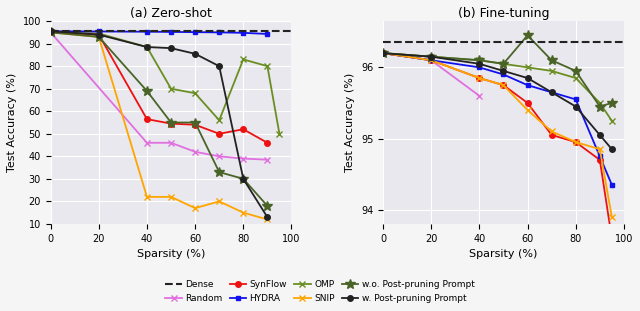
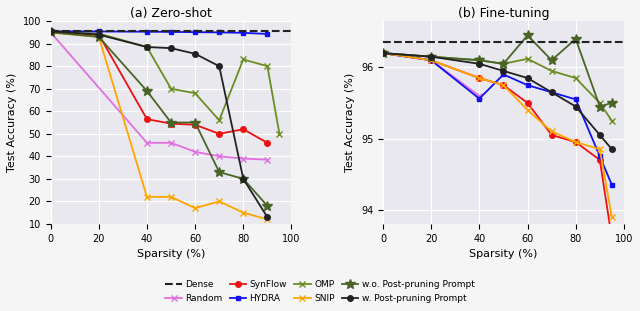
(b) Fine-tuning/HYDRA/40: 96.00 -> 95.56
(b) Fine-tuning/OMP/60: 96.00 -> 96.12
(b) Fine-tuning/w.o. Post-pruning Prompt/80: 95.95 -> 96.40
